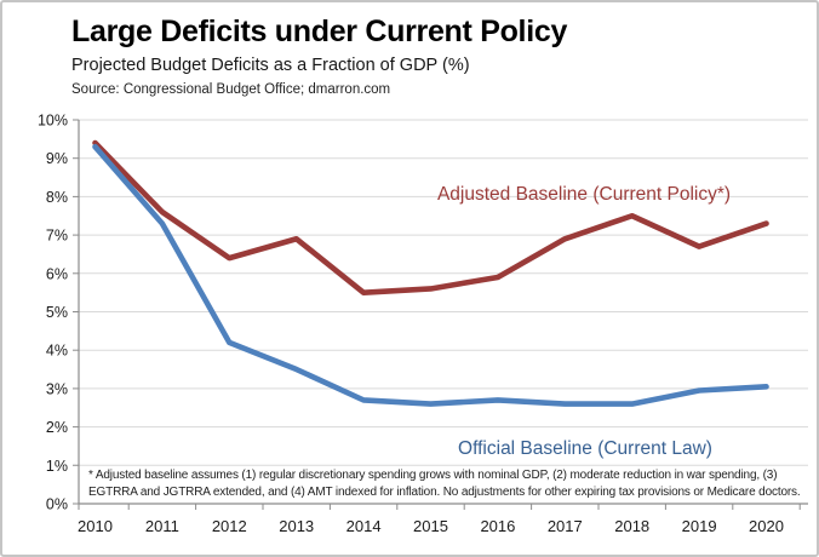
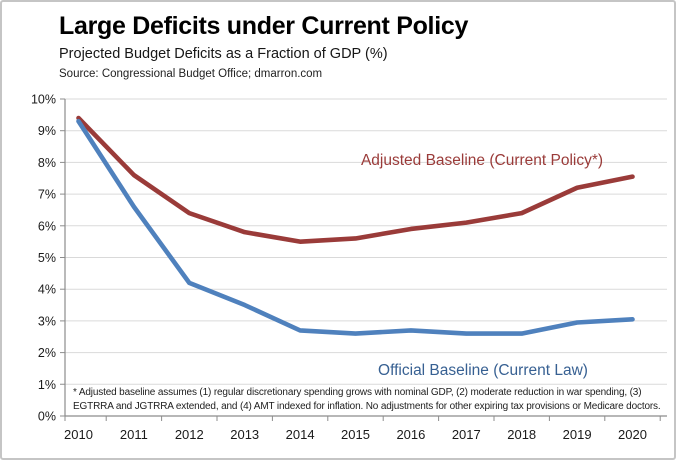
Official Baseline (Current Law)/2011: 7.3% -> 6.6%
Adjusted Baseline (Current Policy*)/2013: 6.9% -> 5.8%
Adjusted Baseline (Current Policy*)/2017: 6.9% -> 6.1%
Adjusted Baseline (Current Policy*)/2018: 7.5% -> 6.4%
Adjusted Baseline (Current Policy*)/2019: 6.7% -> 7.2%
Adjusted Baseline (Current Policy*)/2020: 7.3% -> 7.5%
